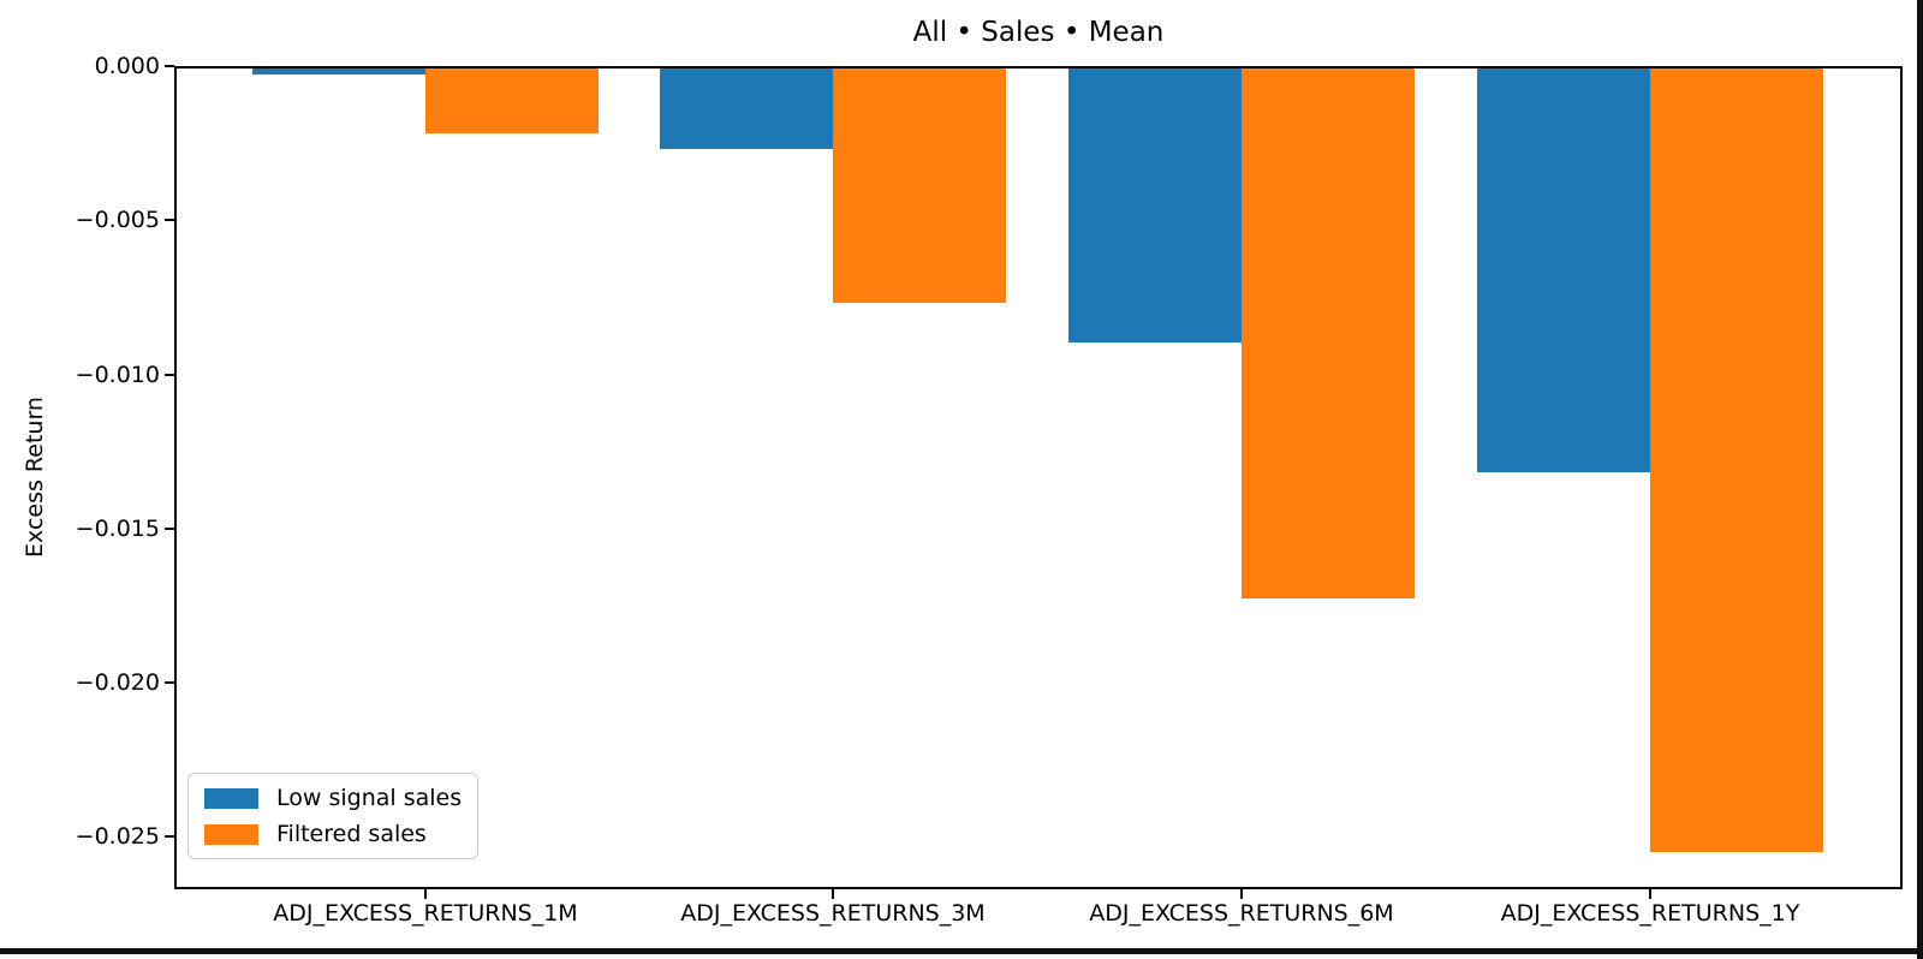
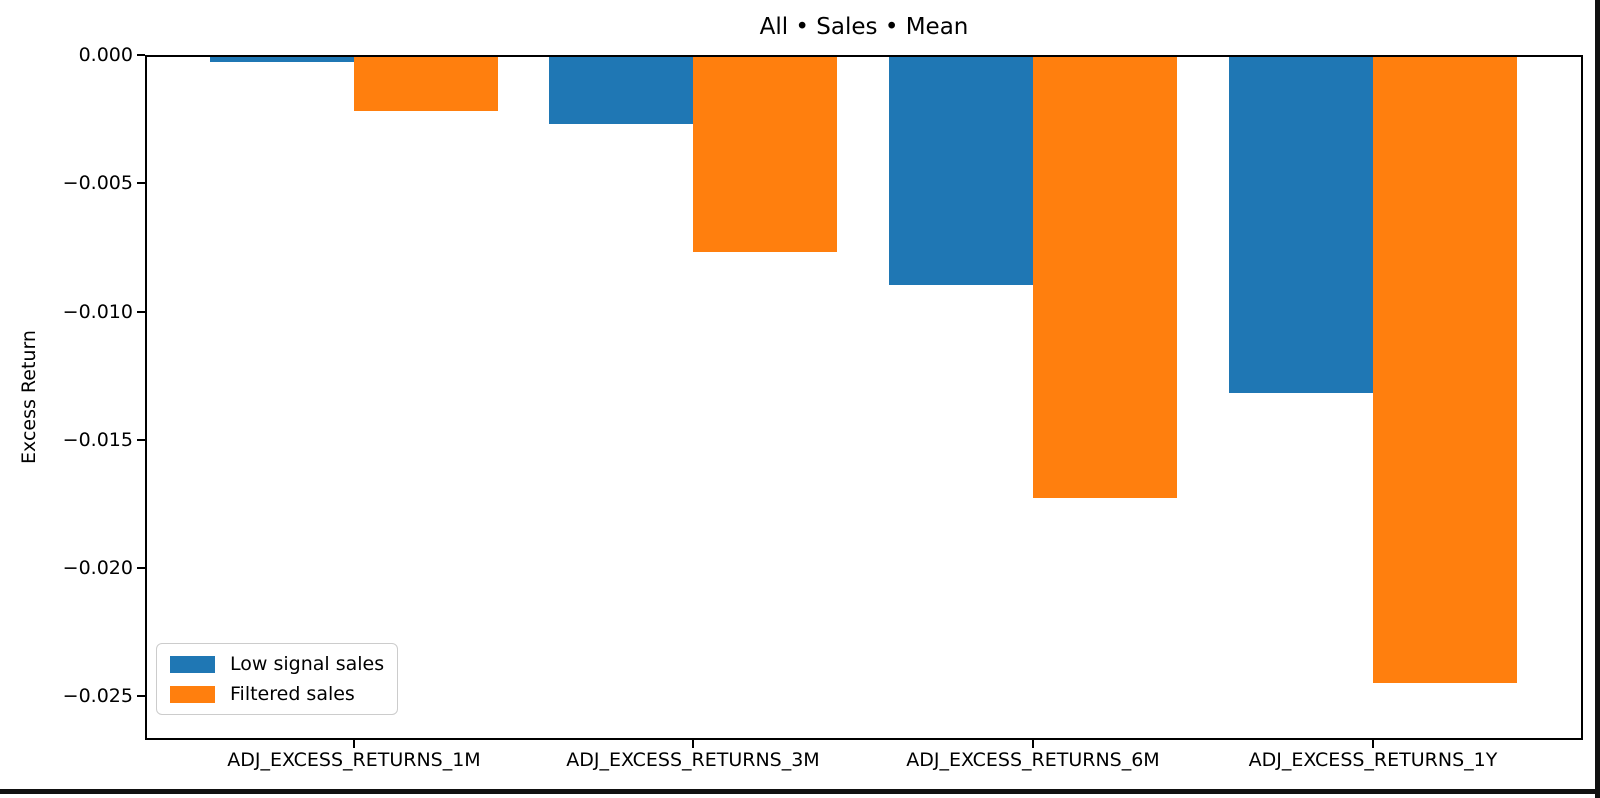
Filtered sales/ADJ_EXCESS_RETURNS_1Y: -0.0254 -> -0.0244
